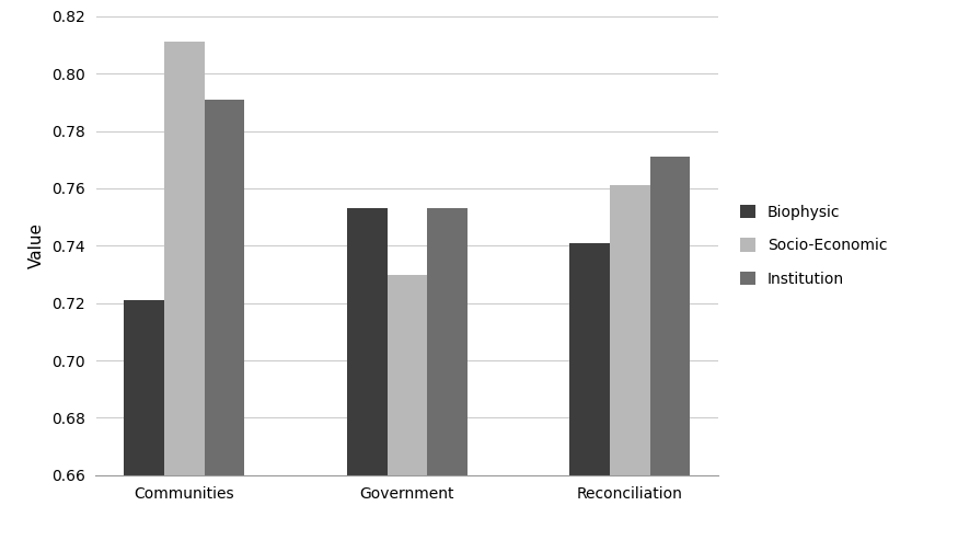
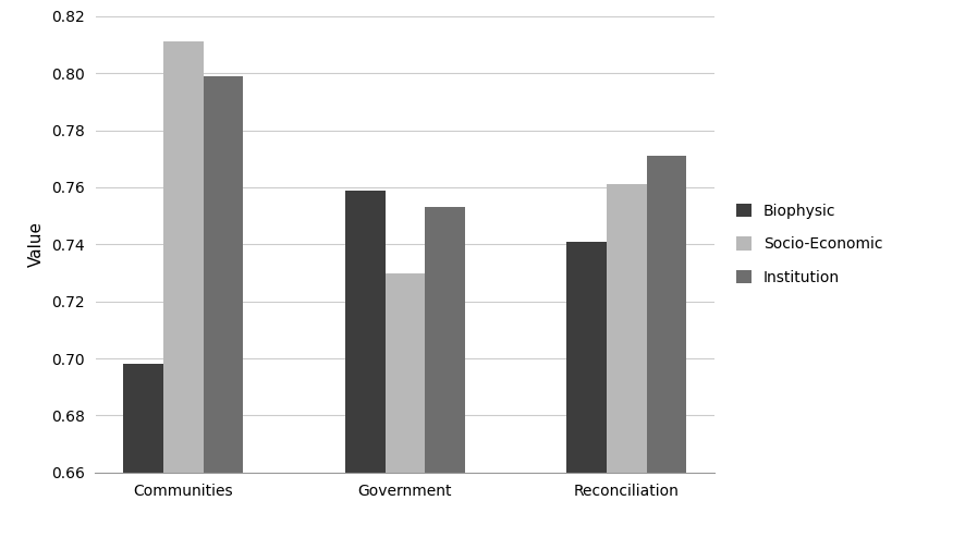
Biophysic/Communities: 0.721 -> 0.698
Institution/Communities: 0.791 -> 0.799
Biophysic/Government: 0.753 -> 0.759
